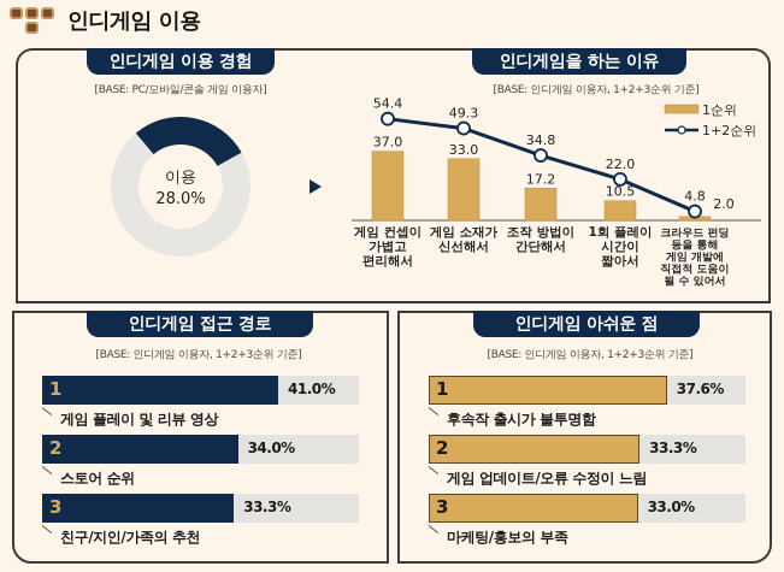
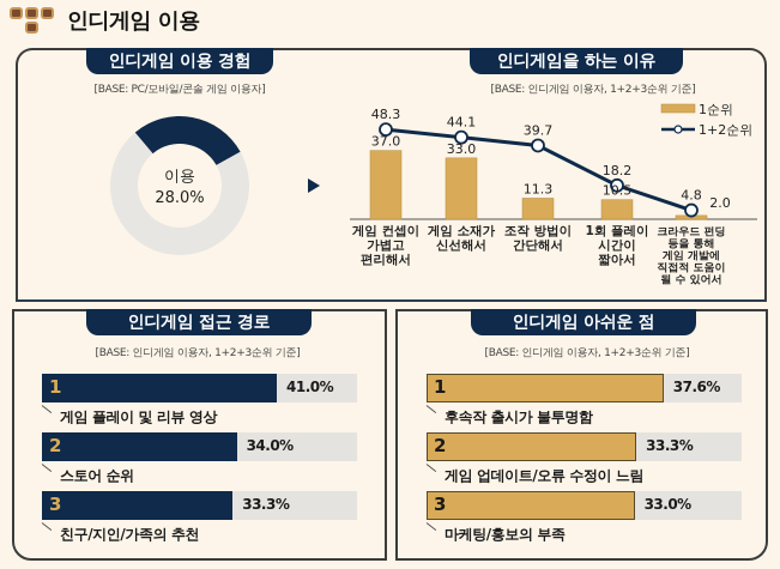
인디게임을 하는 이유/1+2순위/게임 컨셉이 가볍고 편리해서: 54.4 -> 48.3
인디게임을 하는 이유/1+2순위/게임 소재가 신선해서: 49.3 -> 44.1
인디게임을 하는 이유/1순위/조작 방법이 간단해서: 17.2 -> 11.3
인디게임을 하는 이유/1+2순위/조작 방법이 간단해서: 34.8 -> 39.7
인디게임을 하는 이유/1+2순위/1회 플레이 시간이 짧아서: 22.0 -> 18.2
